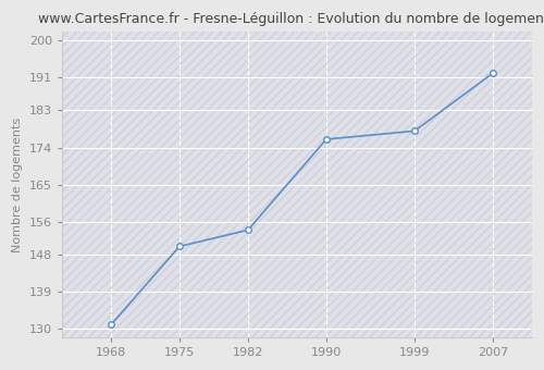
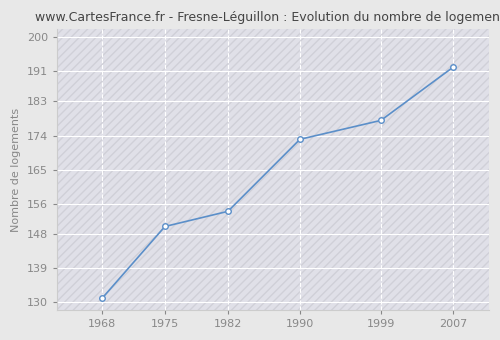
1990: 176 -> 173
